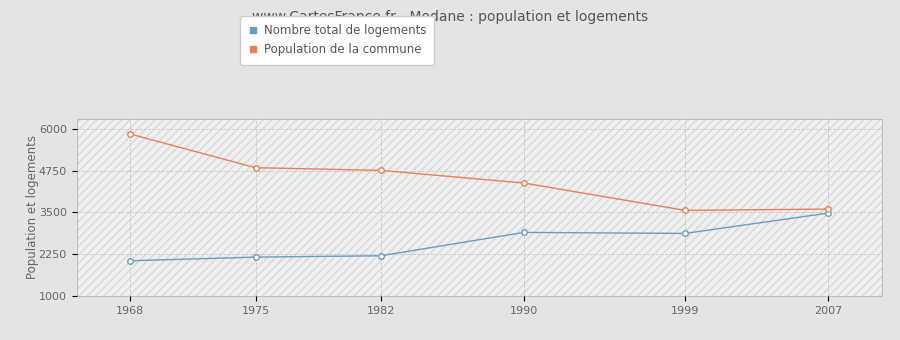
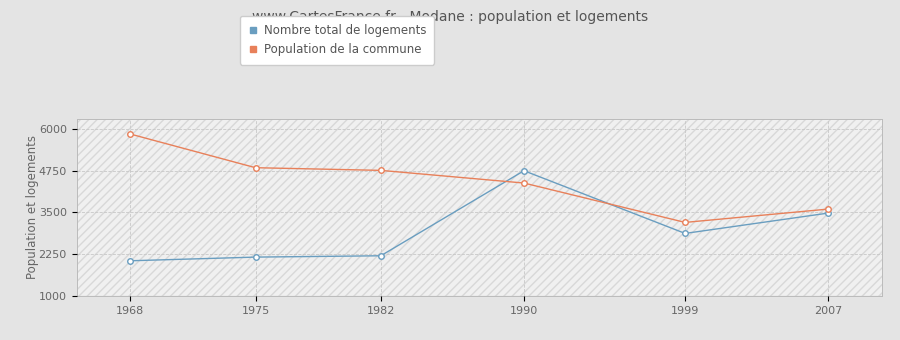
Nombre total de logements/1990: 2900 -> 4750
Population de la commune/1999: 3560 -> 3200
